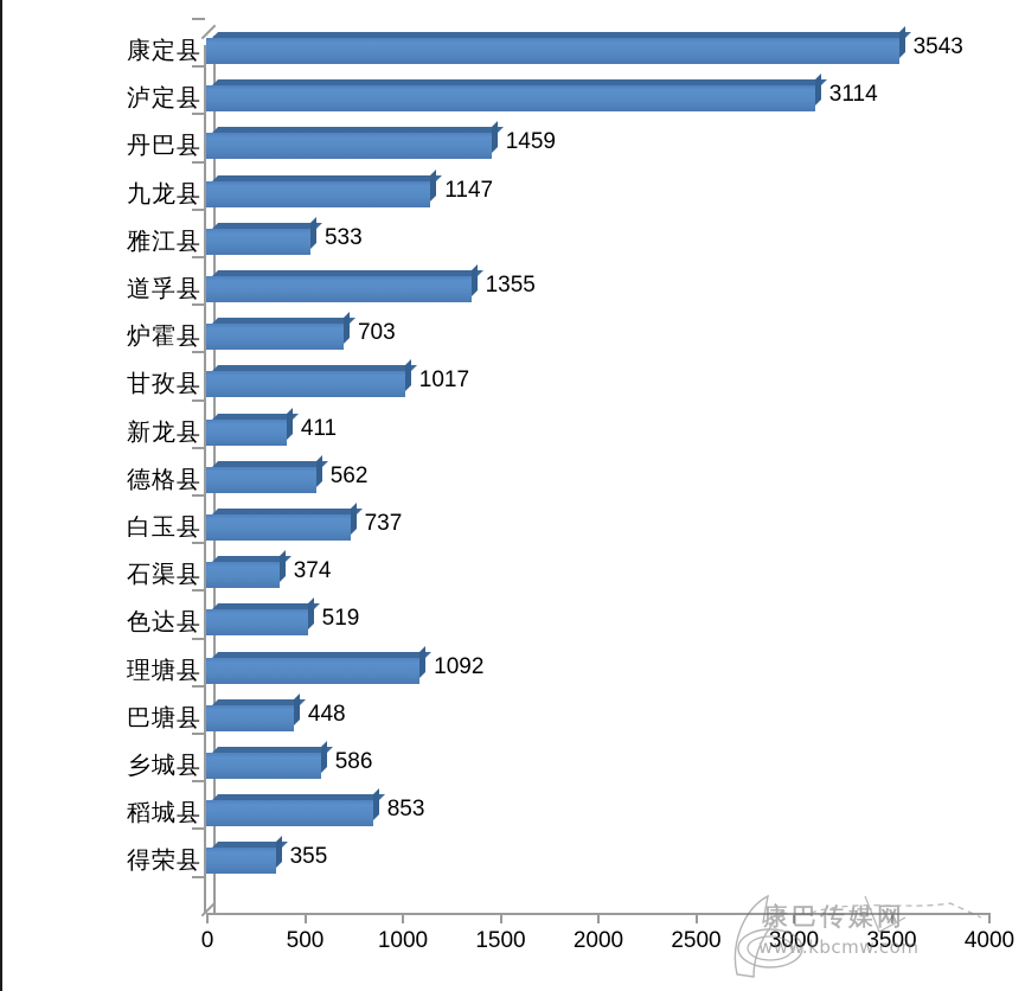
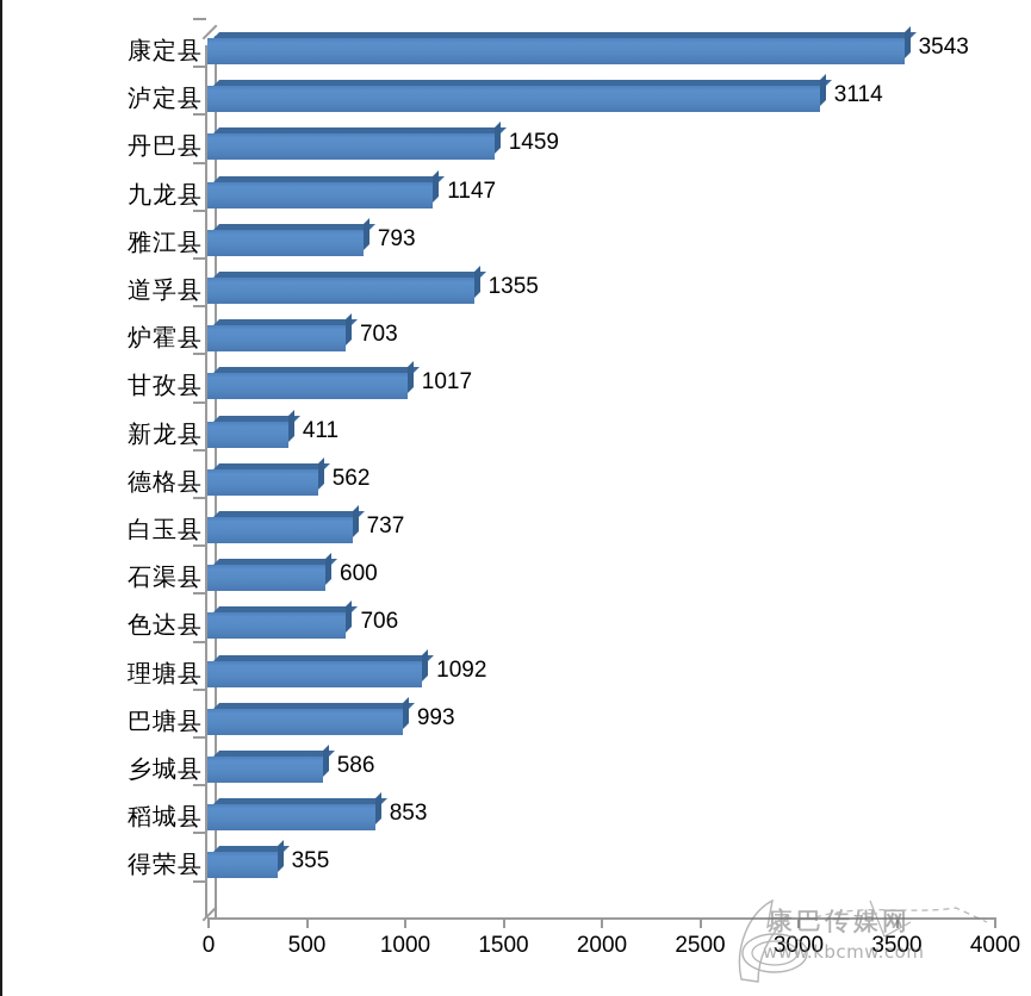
雅江县: 533 -> 793
石渠县: 374 -> 600
色达县: 519 -> 706
巴塘县: 448 -> 993
